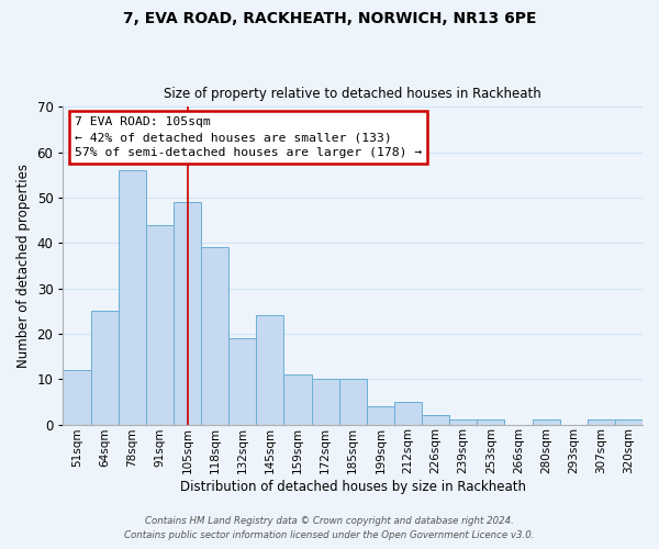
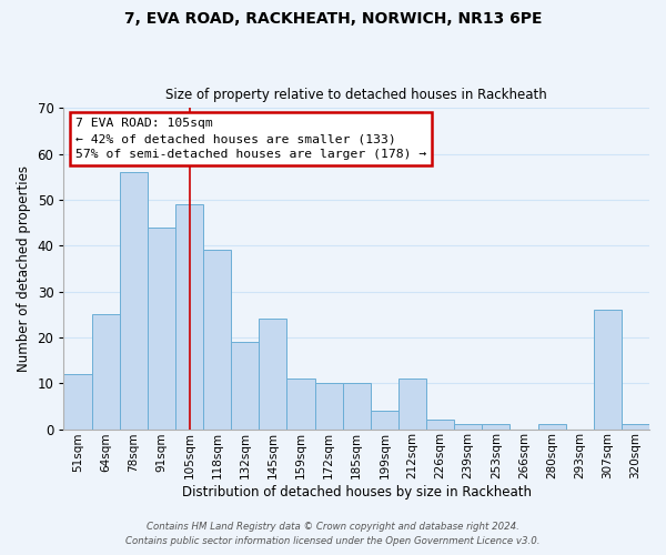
212sqm: 5 -> 11
307sqm: 1 -> 26
